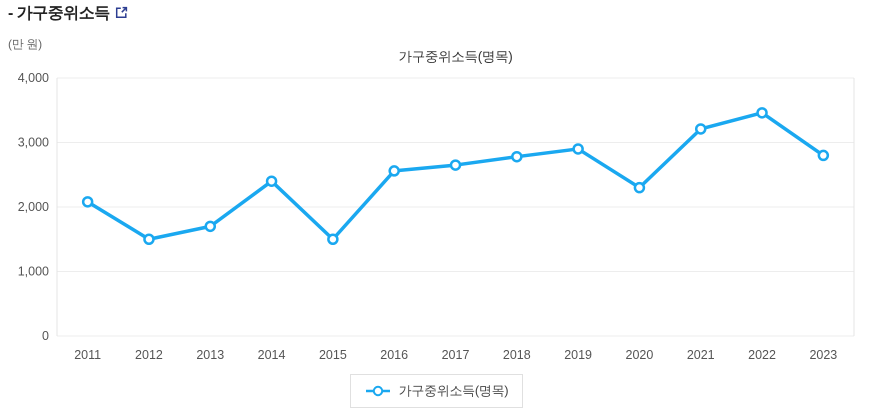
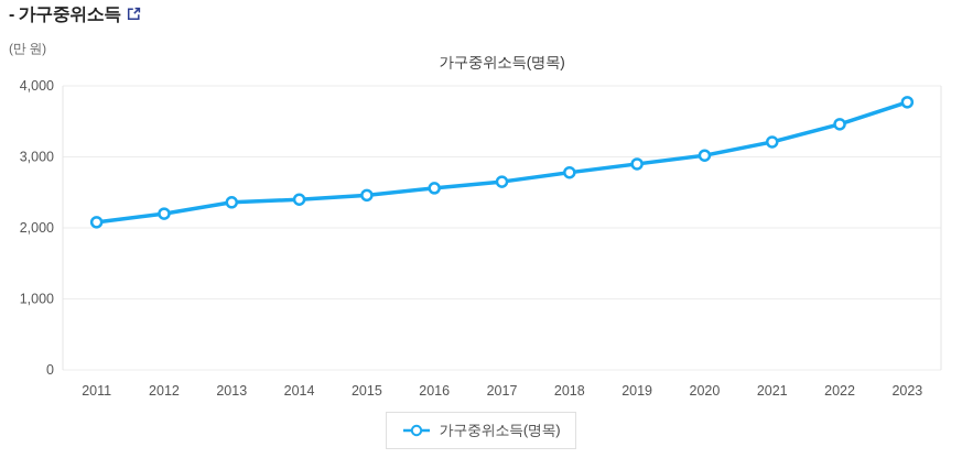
2012: 1500 -> 2200
2013: 1700 -> 2400
2015: 1500 -> 2500
2020: 2300 -> 3000
2023: 2800 -> 3800
